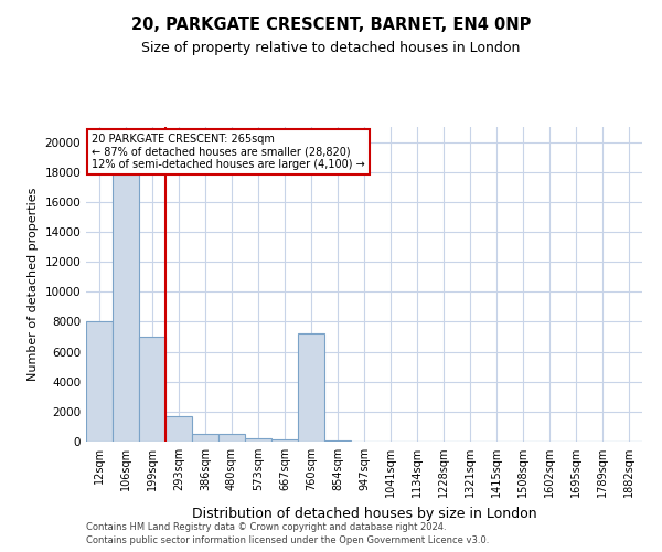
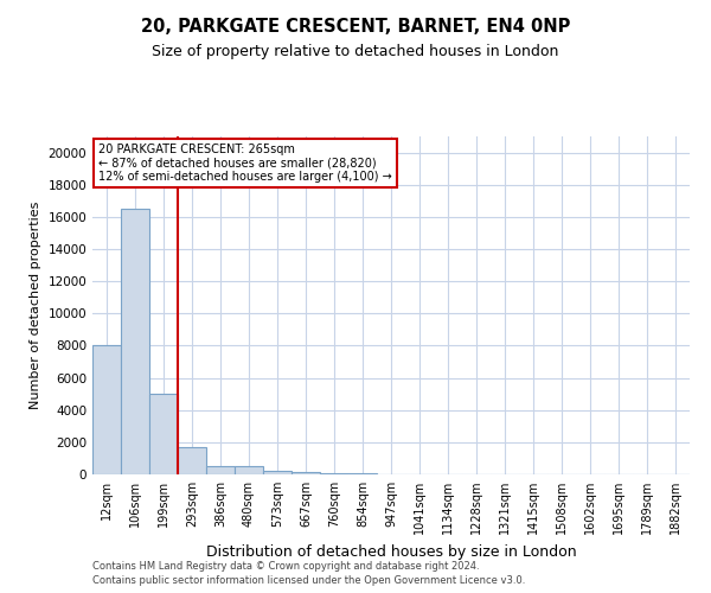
106sqm: 17800 -> 16500
199sqm: 7000 -> 5000
760sqm: 7200 -> 100
